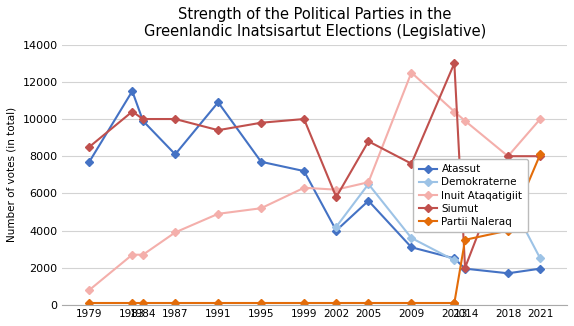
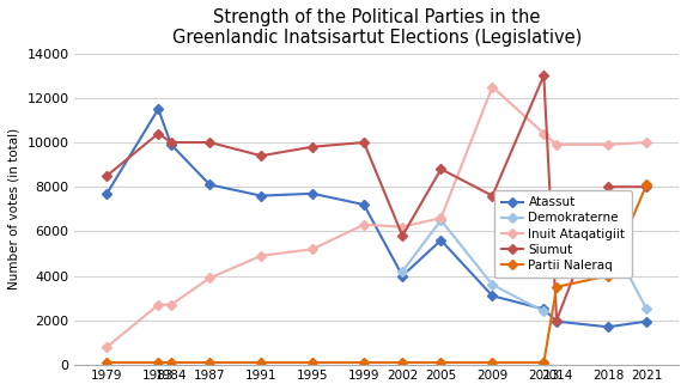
Atassut/1991: 10900 -> 7600
Inuit Ataqatigiit/2018: 8000 -> 9900
